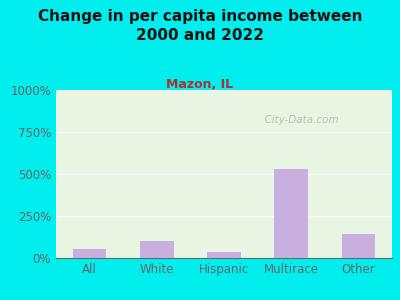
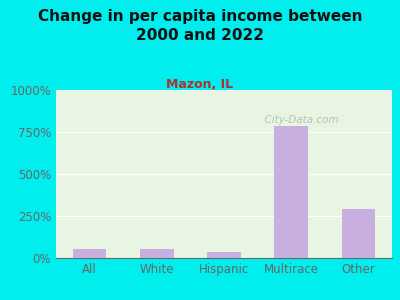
White: 100% -> 60%
Multirace: 530% -> 780%
Other: 140% -> 290%
